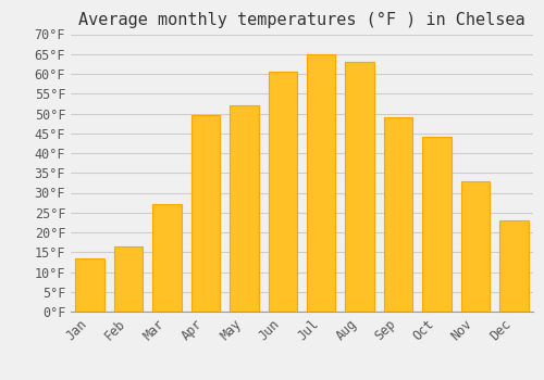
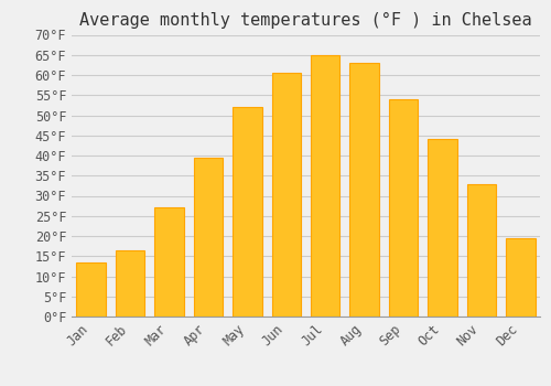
Apr: 49.5°F -> 39.5°F
Sep: 49.0°F -> 54.0°F
Dec: 23.0°F -> 19.5°F
